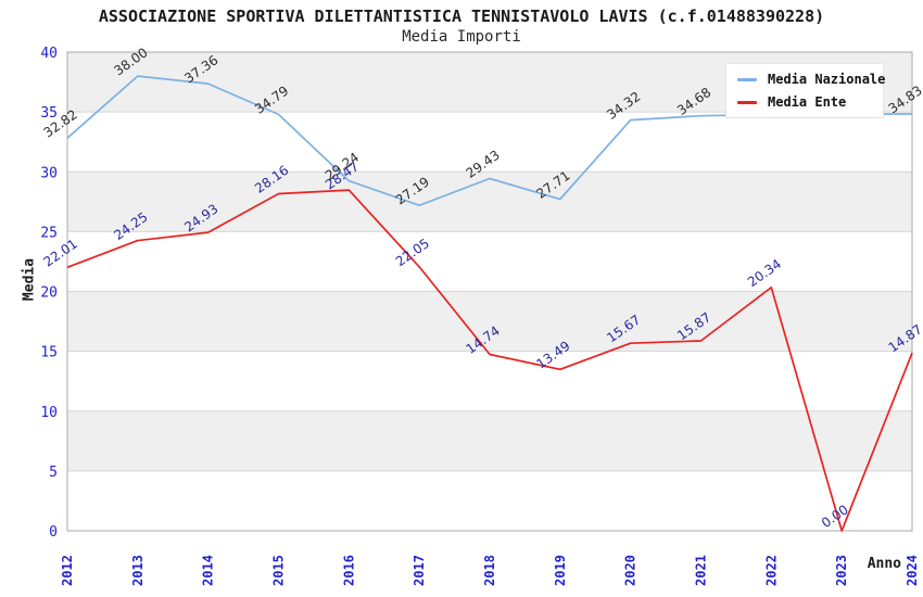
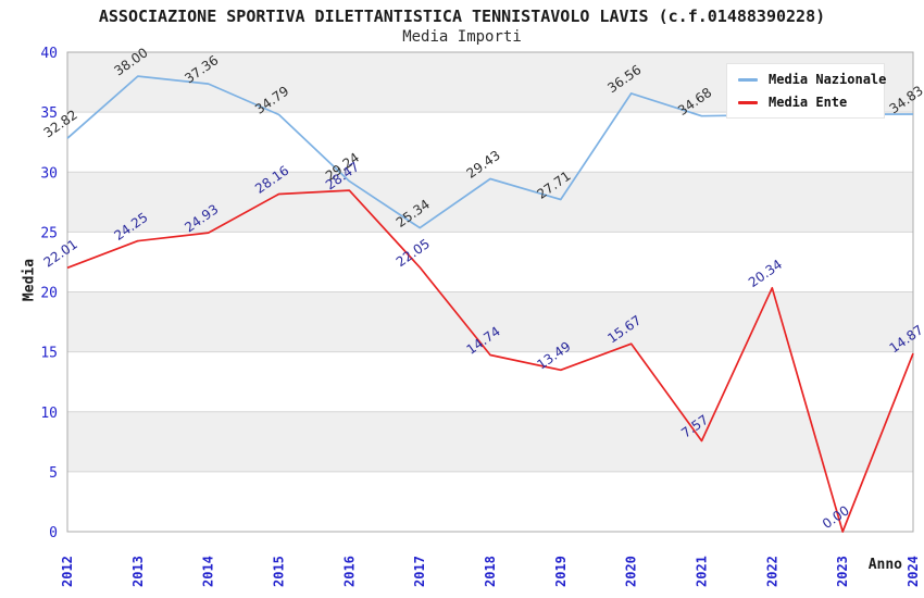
Media Nazionale/2017: 27.19 -> 25.34
Media Nazionale/2020: 34.32 -> 36.56
Media Ente/2021: 15.87 -> 7.57
